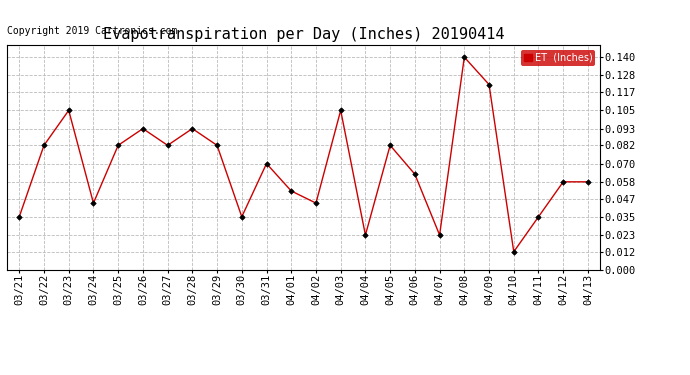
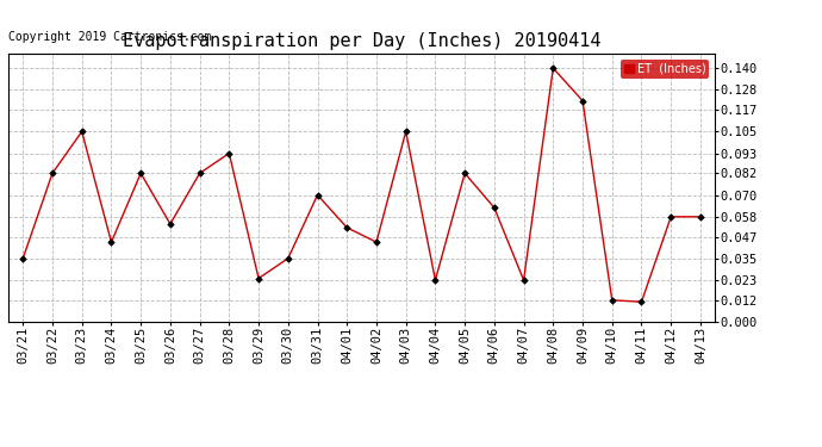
03/26: 0.093 -> 0.054
03/29: 0.082 -> 0.024
04/11: 0.035 -> 0.011
